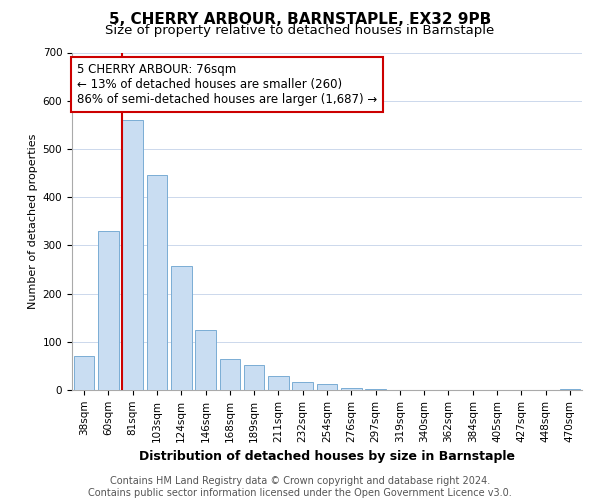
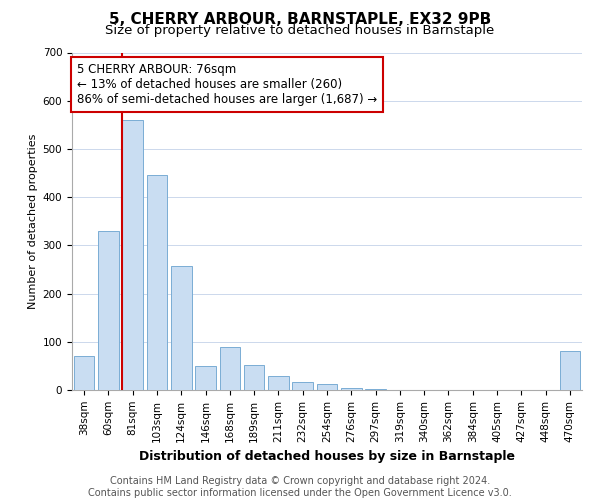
146sqm: 125 -> 50
168sqm: 65 -> 90
470sqm: 3 -> 80
